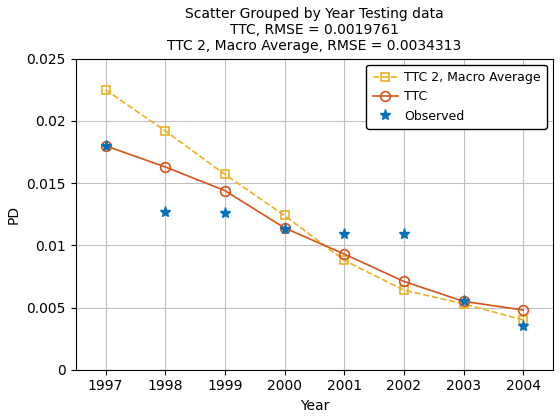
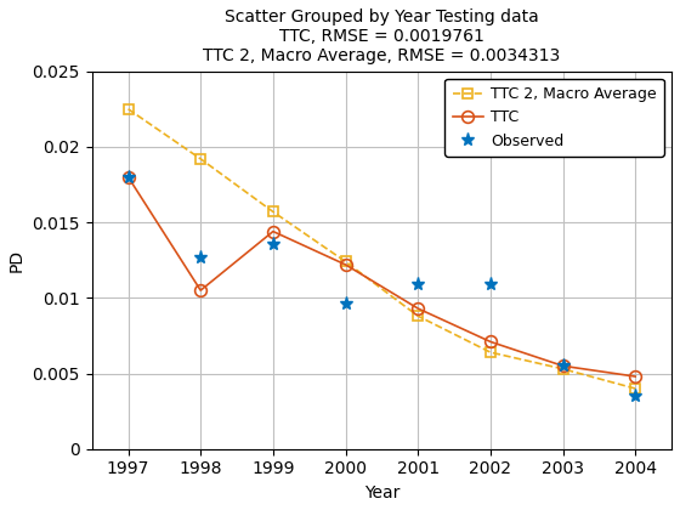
TTC/1998: 0.0163 -> 0.0105
Observed/1999: 0.0126 -> 0.0136
Observed/2000: 0.0113 -> 0.0096
TTC/2000: 0.0114 -> 0.0122
